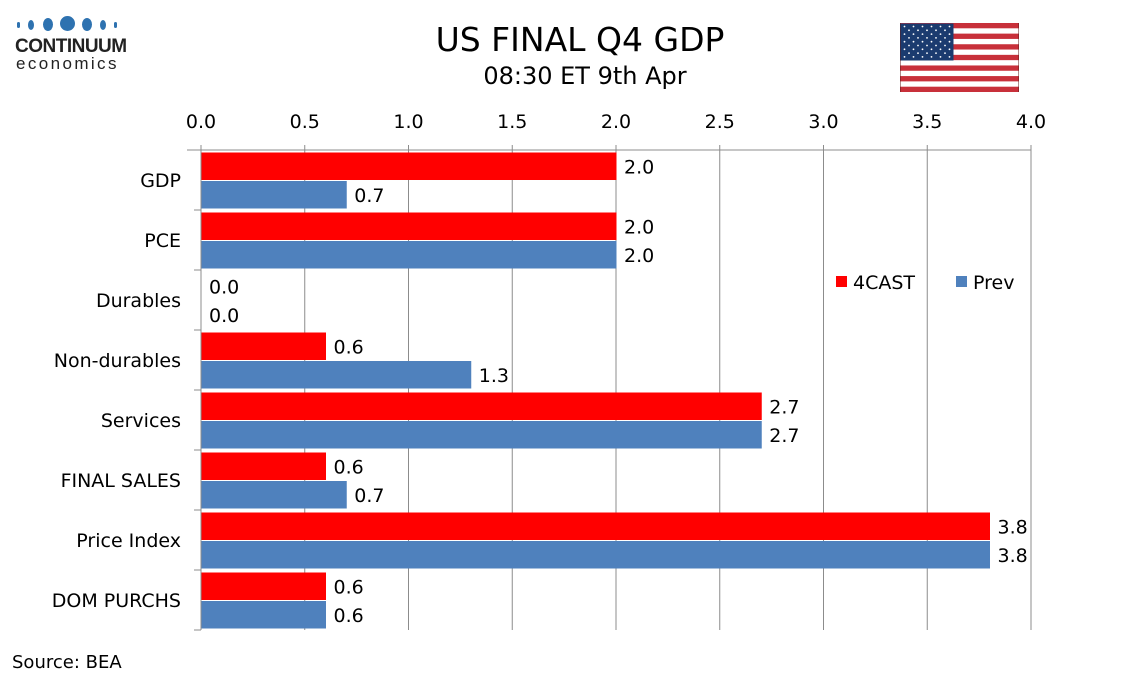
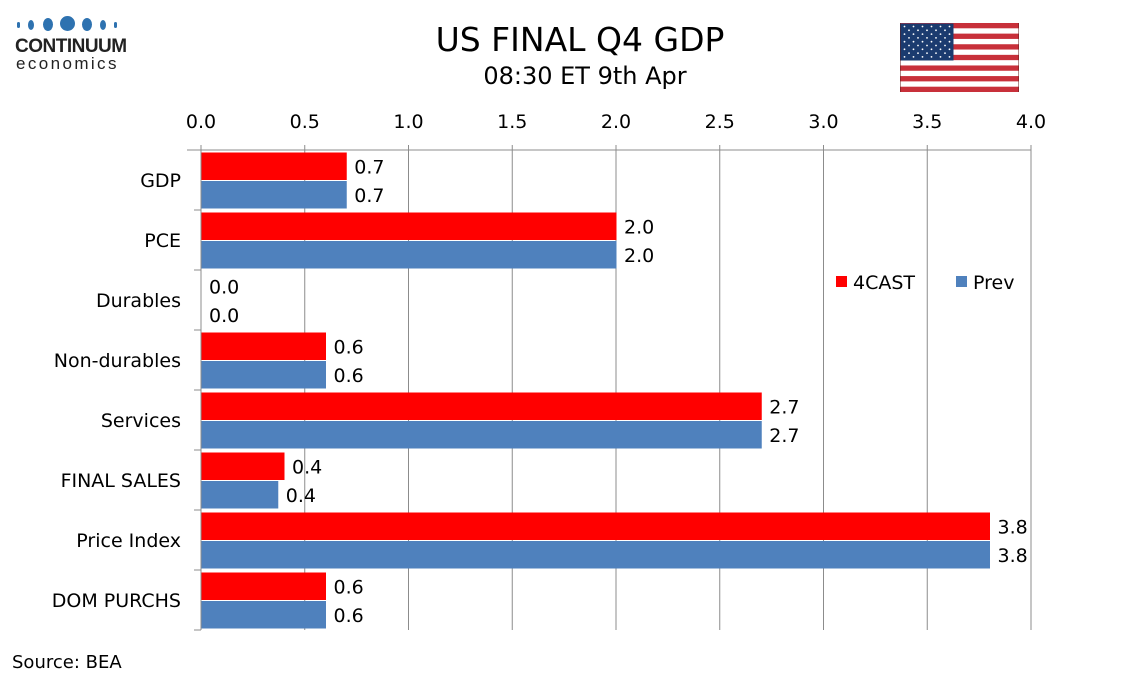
4CAST/GDP: 2.0 -> 0.7
Prev/Non-durables: 1.3 -> 0.6
4CAST/FINAL SALES: 0.6 -> 0.4
Prev/FINAL SALES: 0.7 -> 0.4
